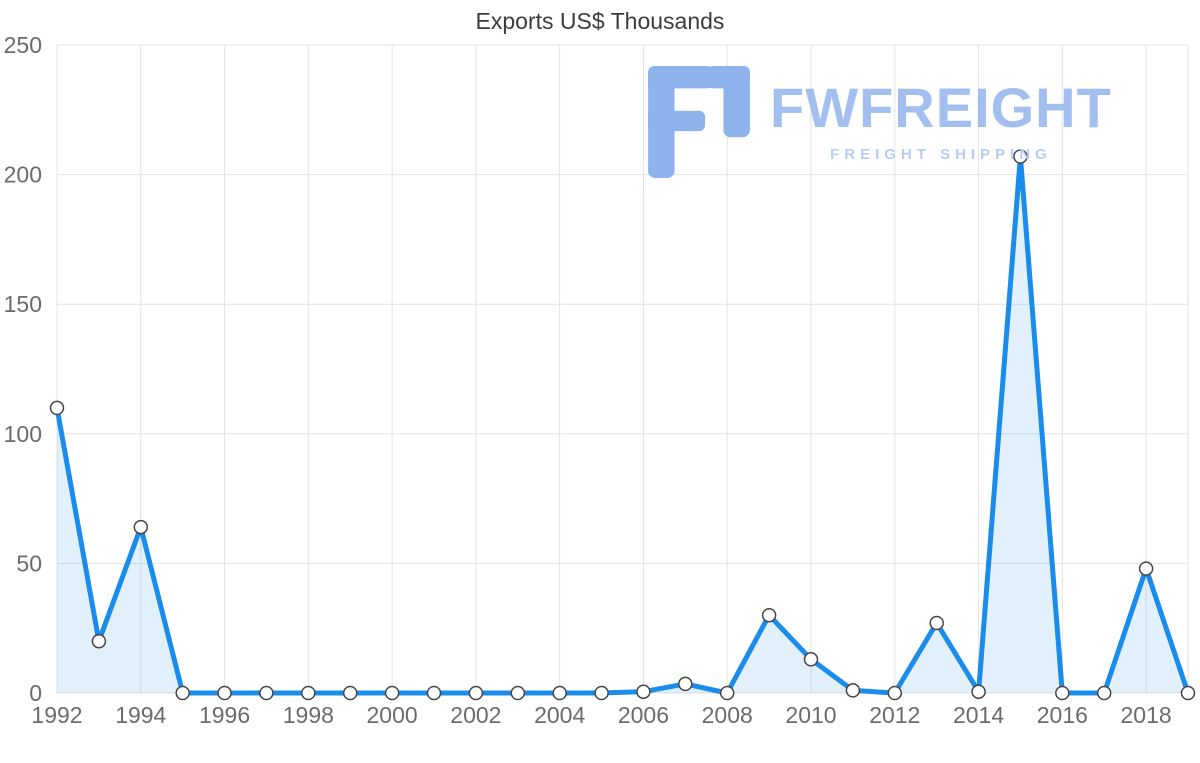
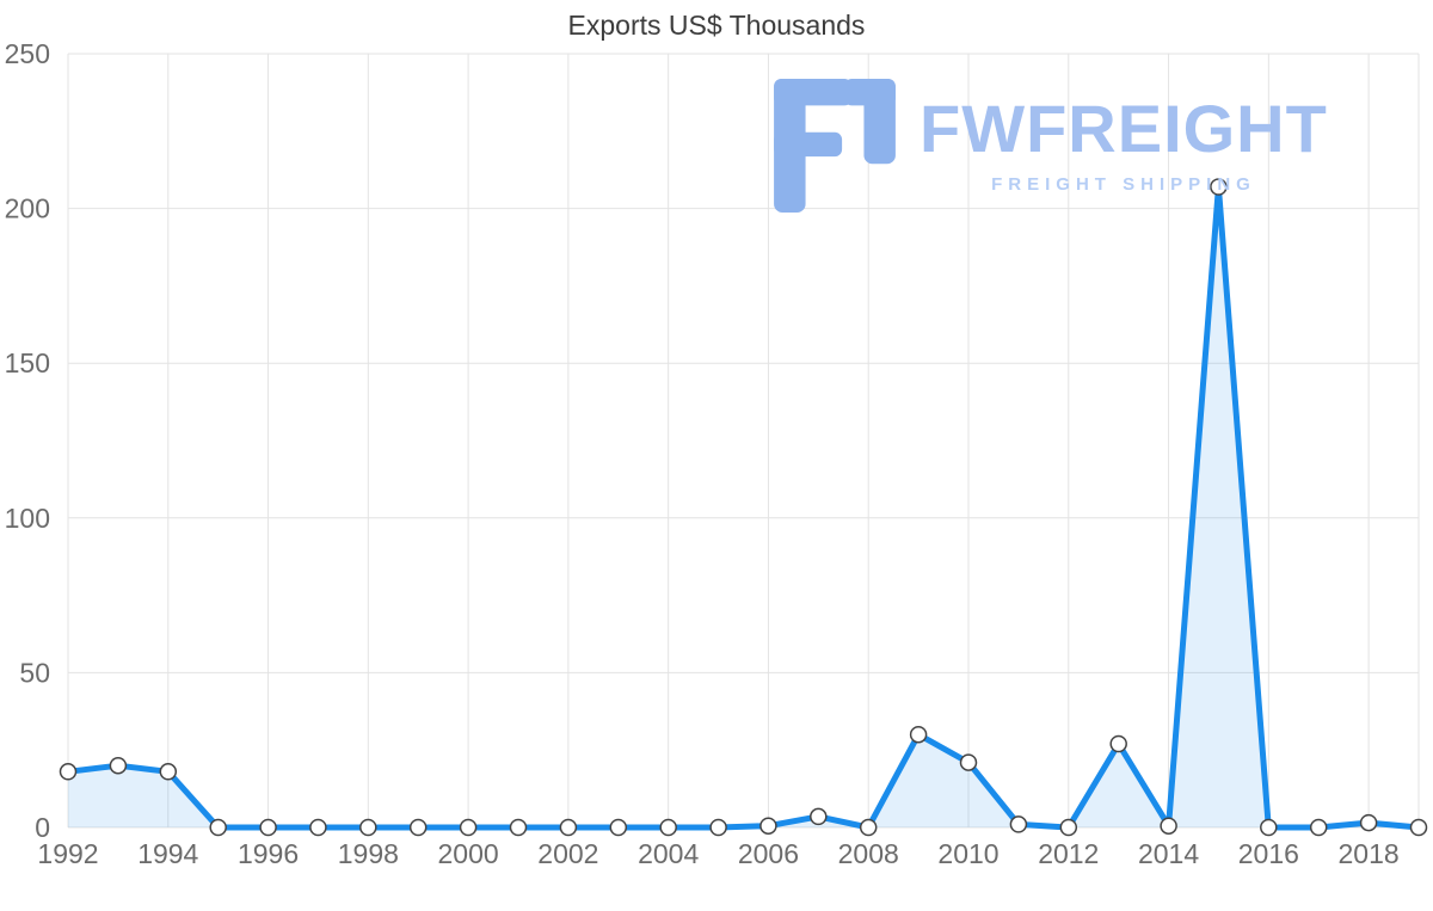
1992: 110 -> 18
1994: 64 -> 18
2010: 13 -> 21
2018: 48 -> 2
